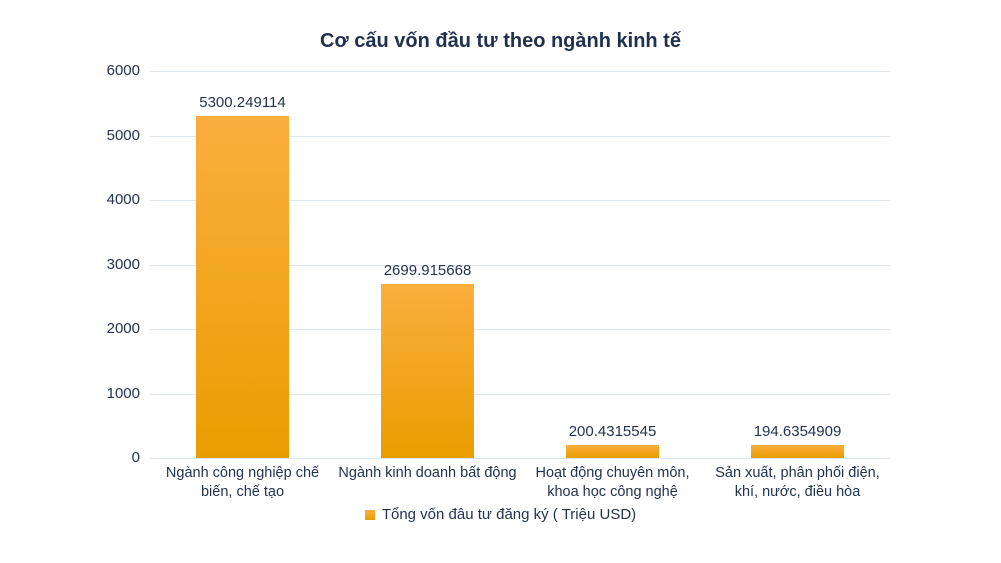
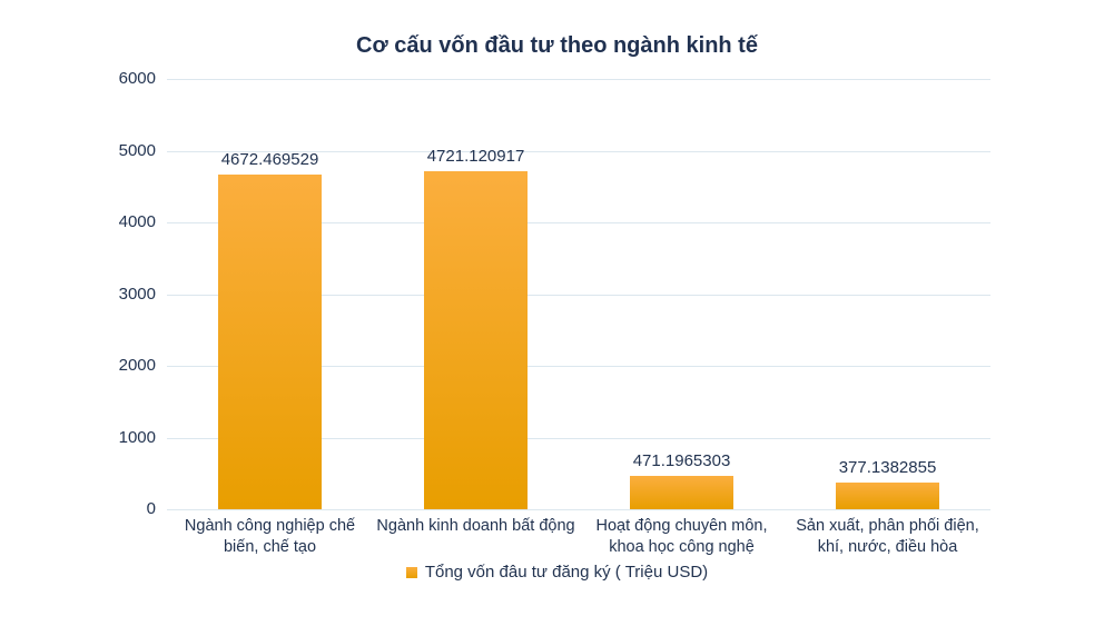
Ngành công nghiệp chế biến, chế tạo: 5300.249114 -> 4672.469529
Ngành kinh doanh bất động: 2699.915668 -> 4721.120917
Hoạt động chuyên môn, khoa học công nghệ: 200.4315545 -> 471.1965303
Sản xuất, phân phối điện, khí, nước, điều hòa: 194.6354909 -> 377.1382855
